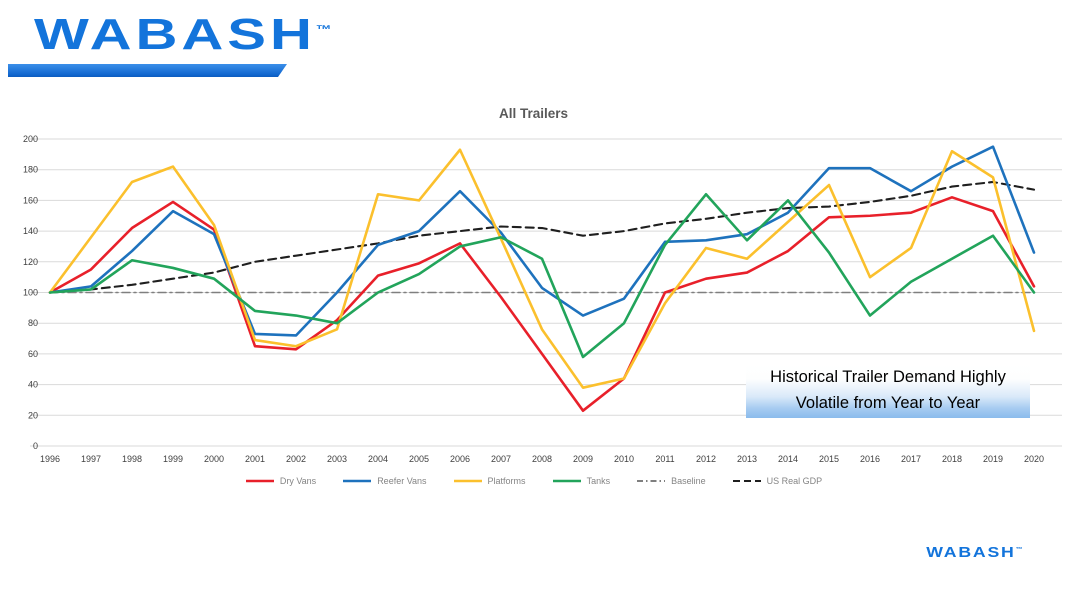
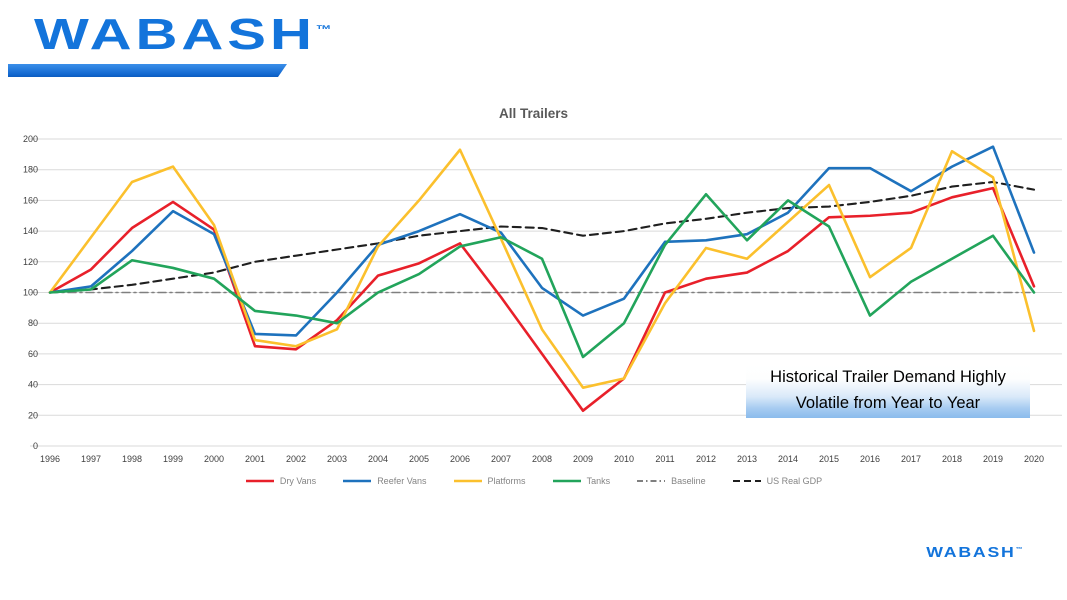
Platforms/2004: 164 -> 130
Reefer Vans/2006: 166 -> 151
Tanks/2015: 126 -> 143
Dry Vans/2019: 153 -> 168
